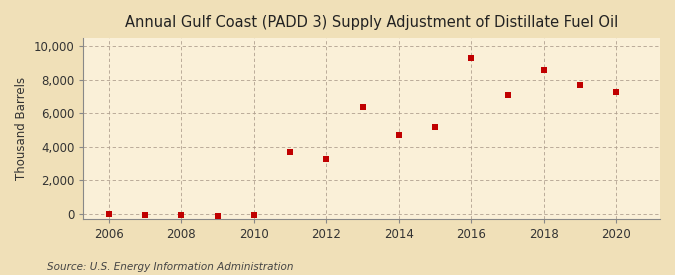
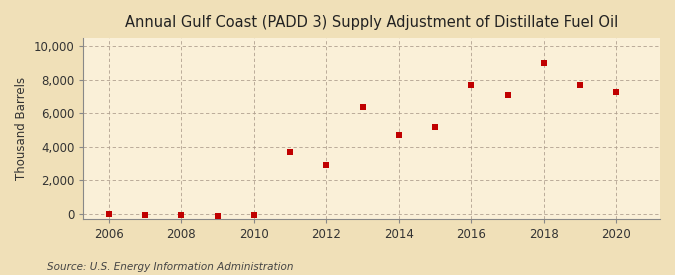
2012: 3,300 -> 2,900
2016: 9,300 -> 7,700
2018: 8,600 -> 9,000
